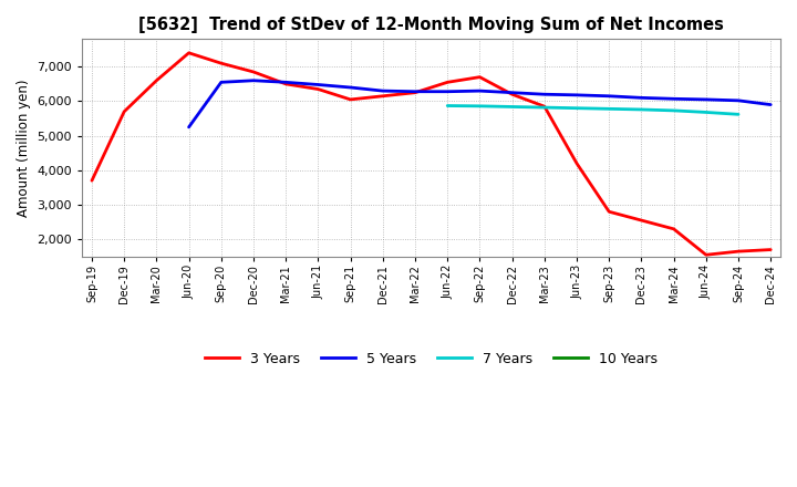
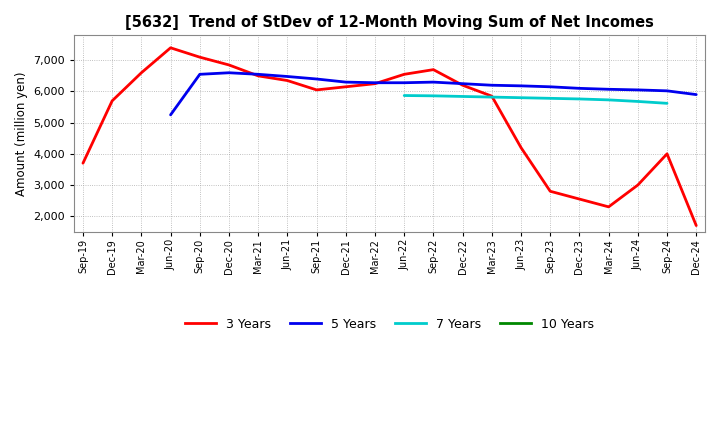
3 Years/Jun-24: 1,550 -> 3,000
3 Years/Sep-24: 1,650 -> 4,000
